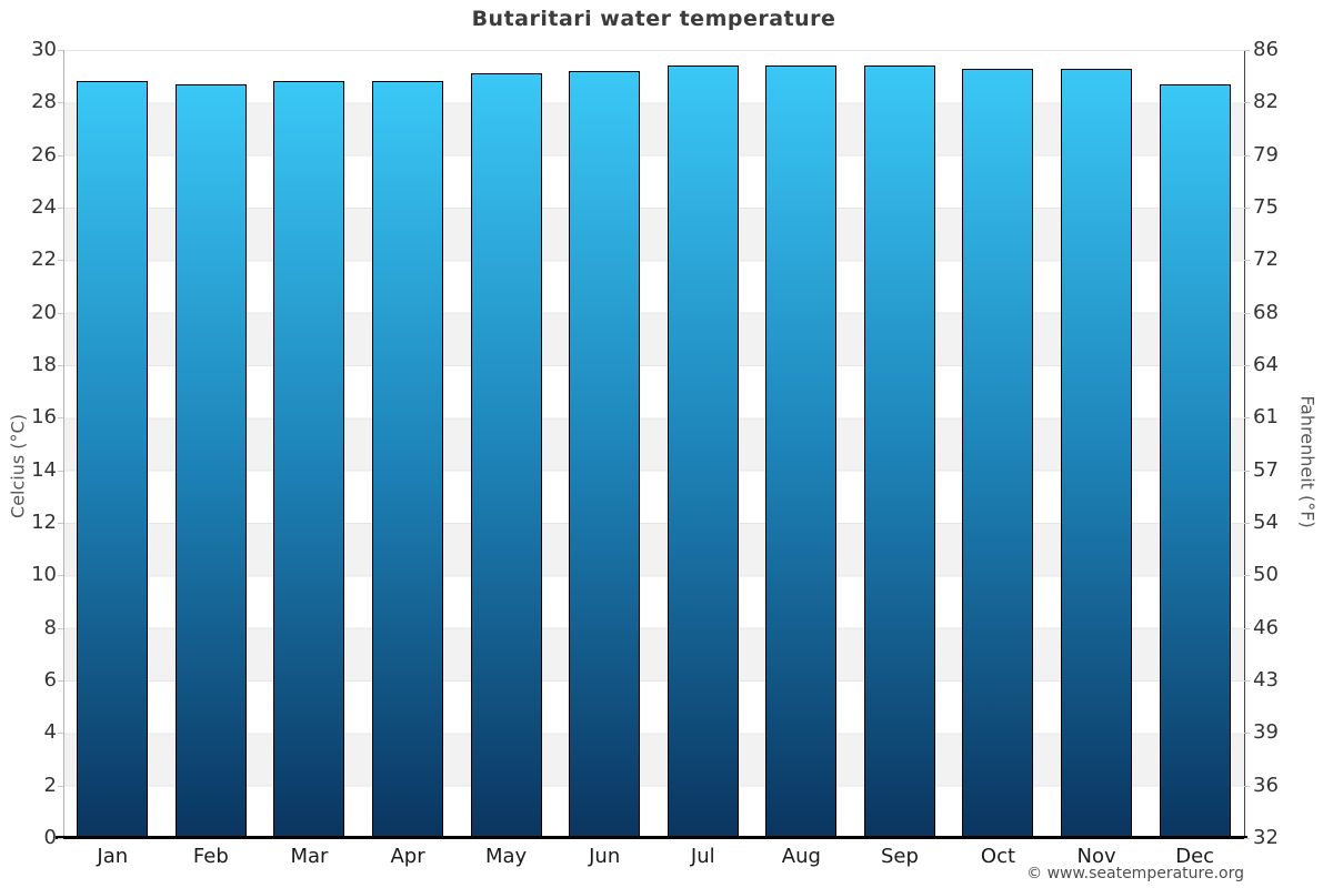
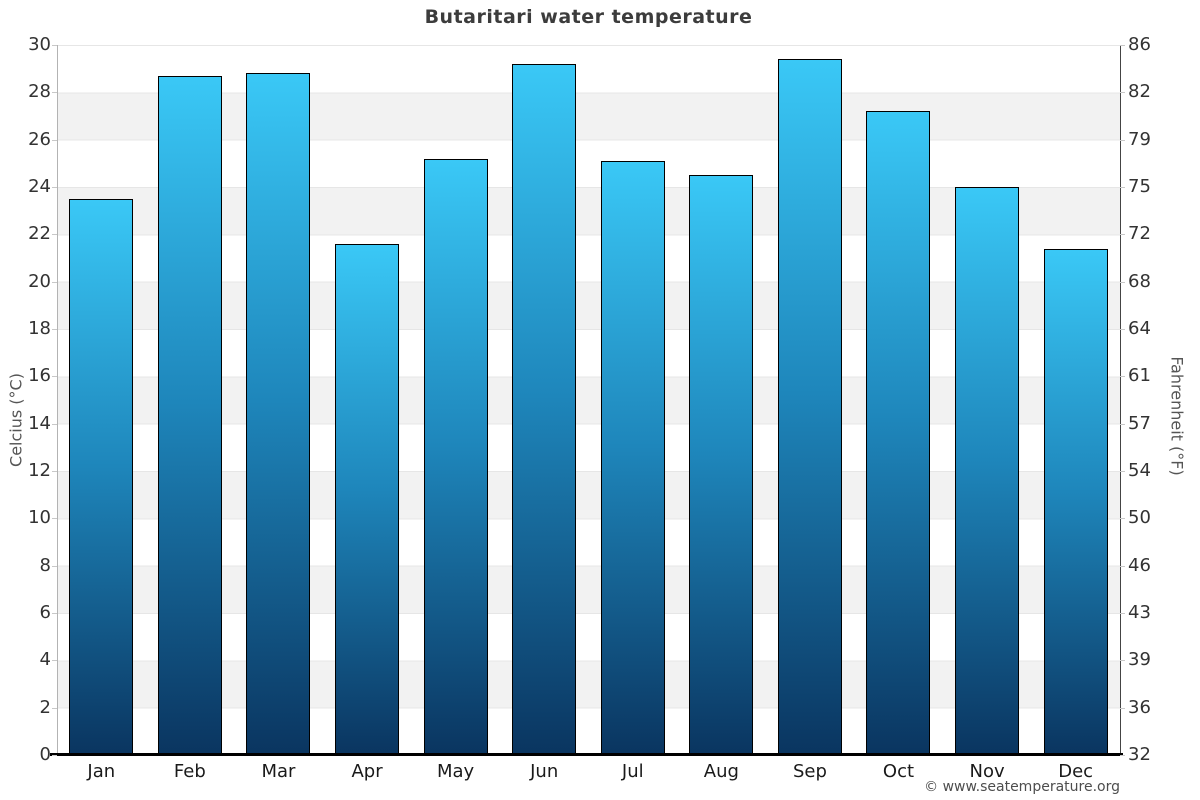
Jan: 28.8 -> 23.5
Apr: 28.8 -> 21.6
May: 29.1 -> 25.2
Jul: 29.4 -> 25.1
Aug: 29.4 -> 24.5
Oct: 29.3 -> 27.2
Nov: 29.3 -> 24.0
Dec: 28.7 -> 21.4
